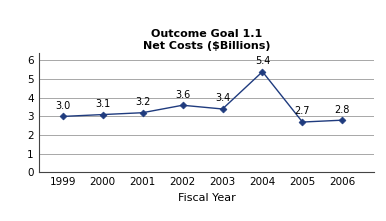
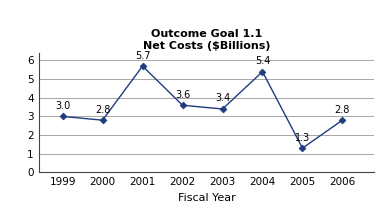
2000: 3.1 -> 2.8
2001: 3.2 -> 5.7
2005: 2.7 -> 1.3
